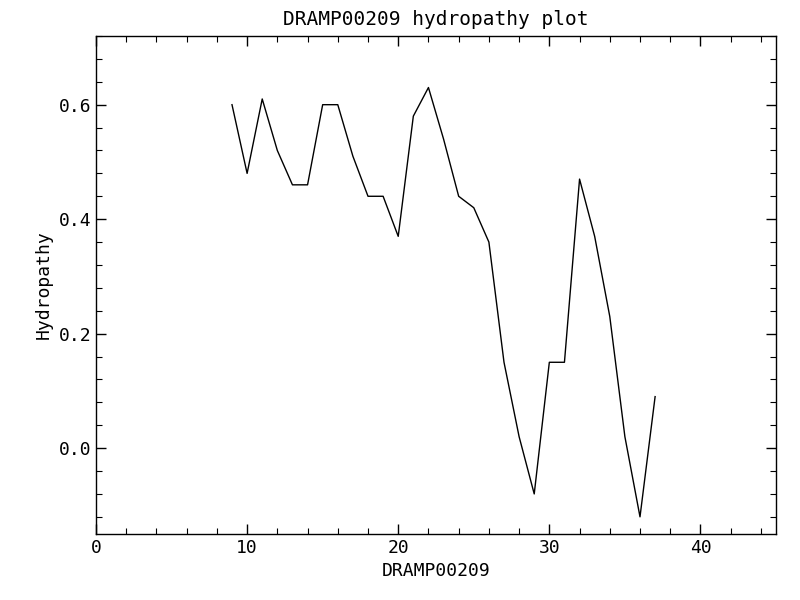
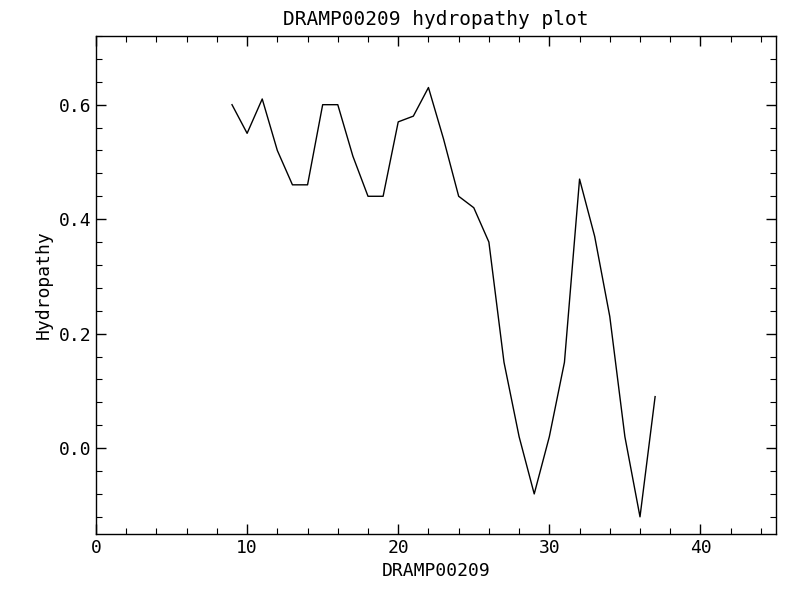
10: 0.48 -> 0.55
20: 0.37 -> 0.57
30: 0.15 -> 0.02
